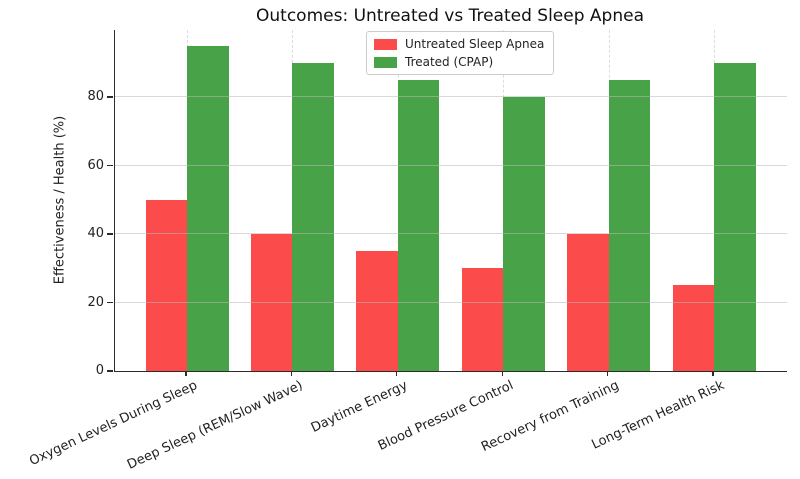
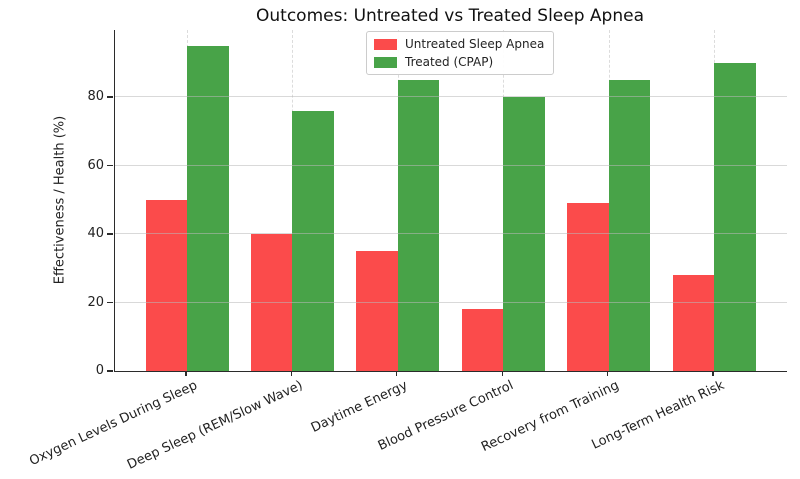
Treated (CPAP)/Deep Sleep (REM/Slow Wave): 90 -> 76
Untreated Sleep Apnea/Blood Pressure Control: 30 -> 18
Untreated Sleep Apnea/Recovery from Training: 40 -> 49
Untreated Sleep Apnea/Long-Term Health Risk: 25 -> 28
